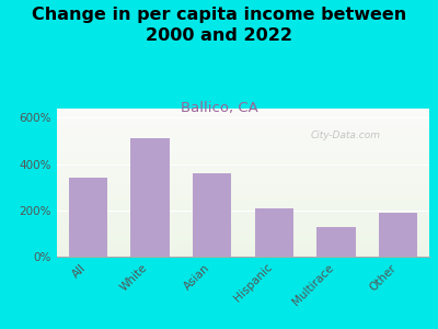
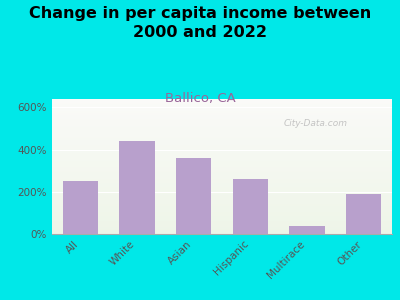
All: 340% -> 250%
White: 510% -> 440%
Hispanic: 210% -> 260%
Multirace: 130% -> 40%
